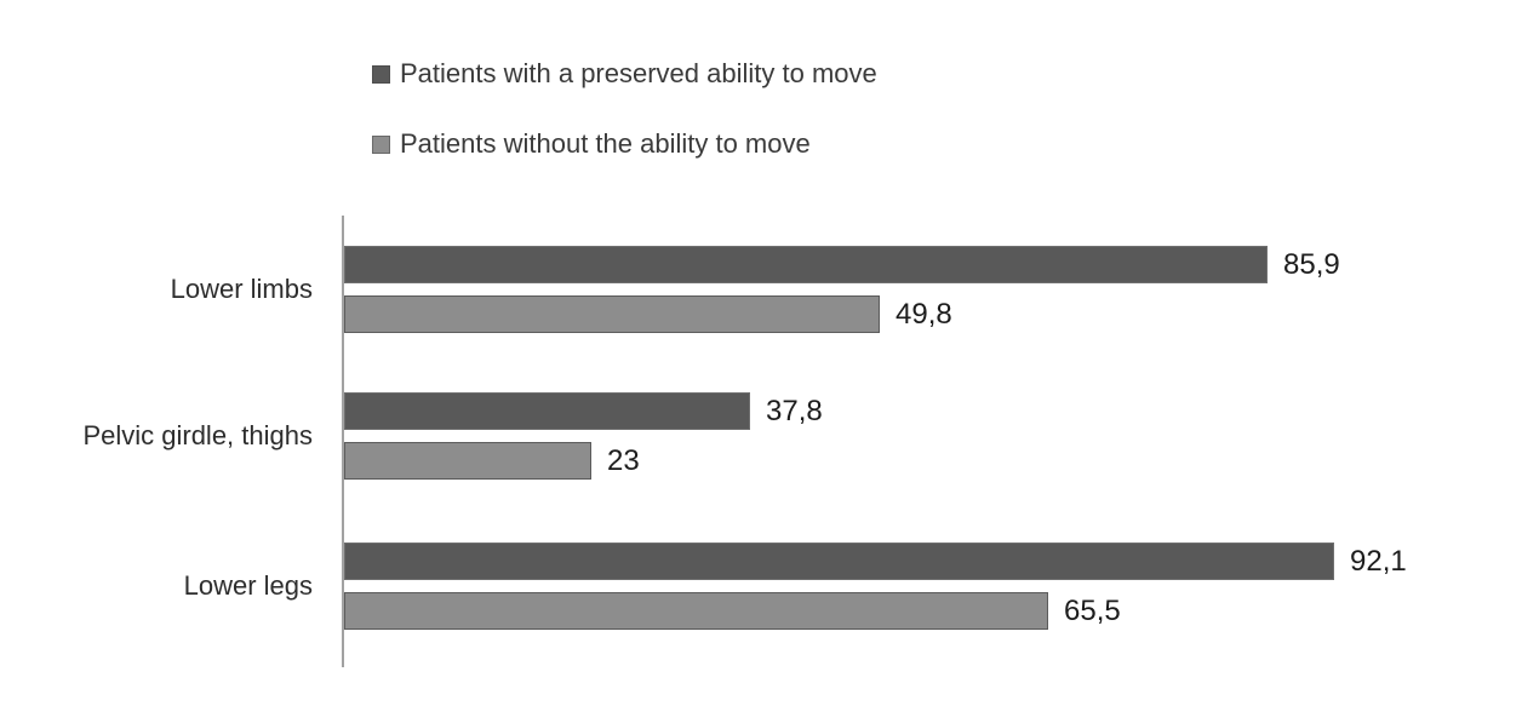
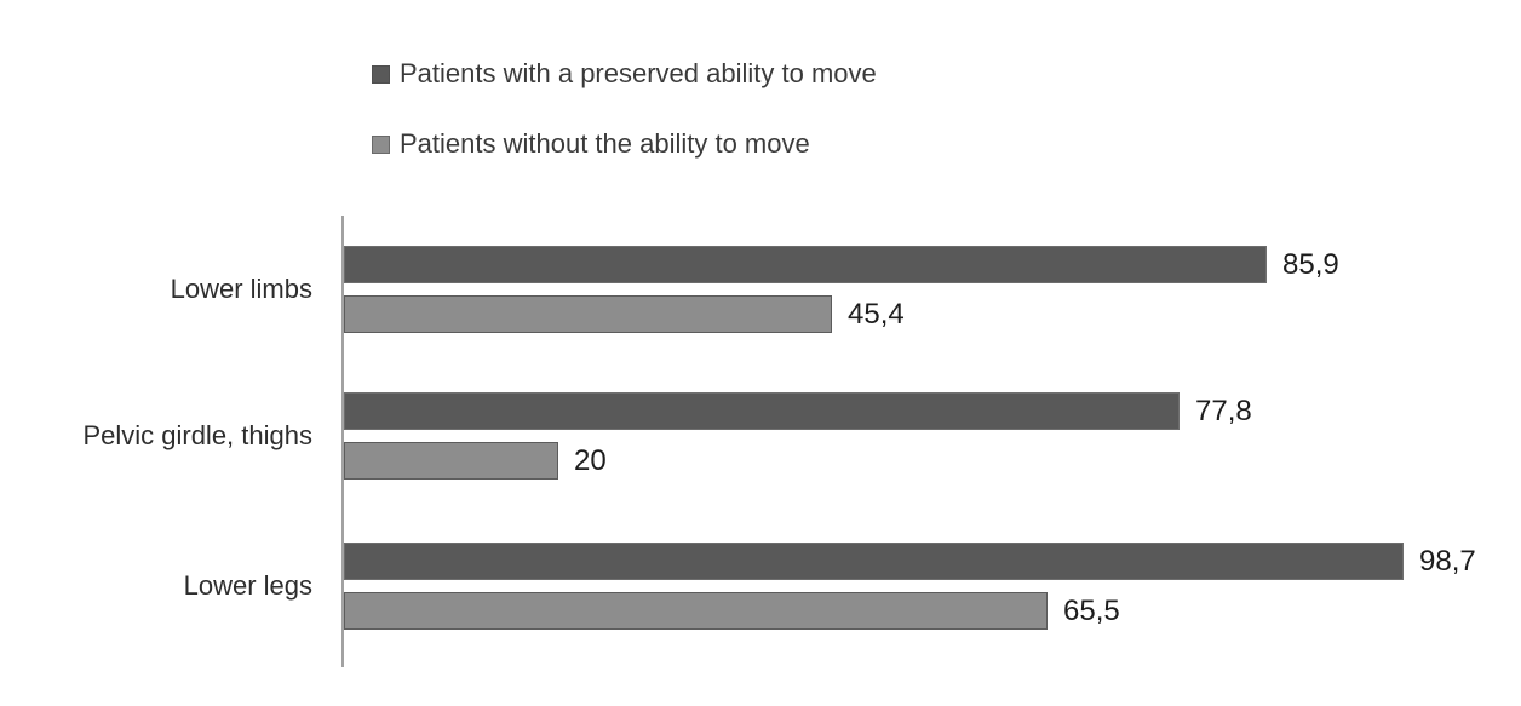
Patients without the ability to move/Lower limbs: 49,8 -> 45,4
Patients with a preserved ability to move/Pelvic girdle, thighs: 37,8 -> 77,8
Patients without the ability to move/Pelvic girdle, thighs: 23 -> 20
Patients with a preserved ability to move/Lower legs: 92,1 -> 98,7
